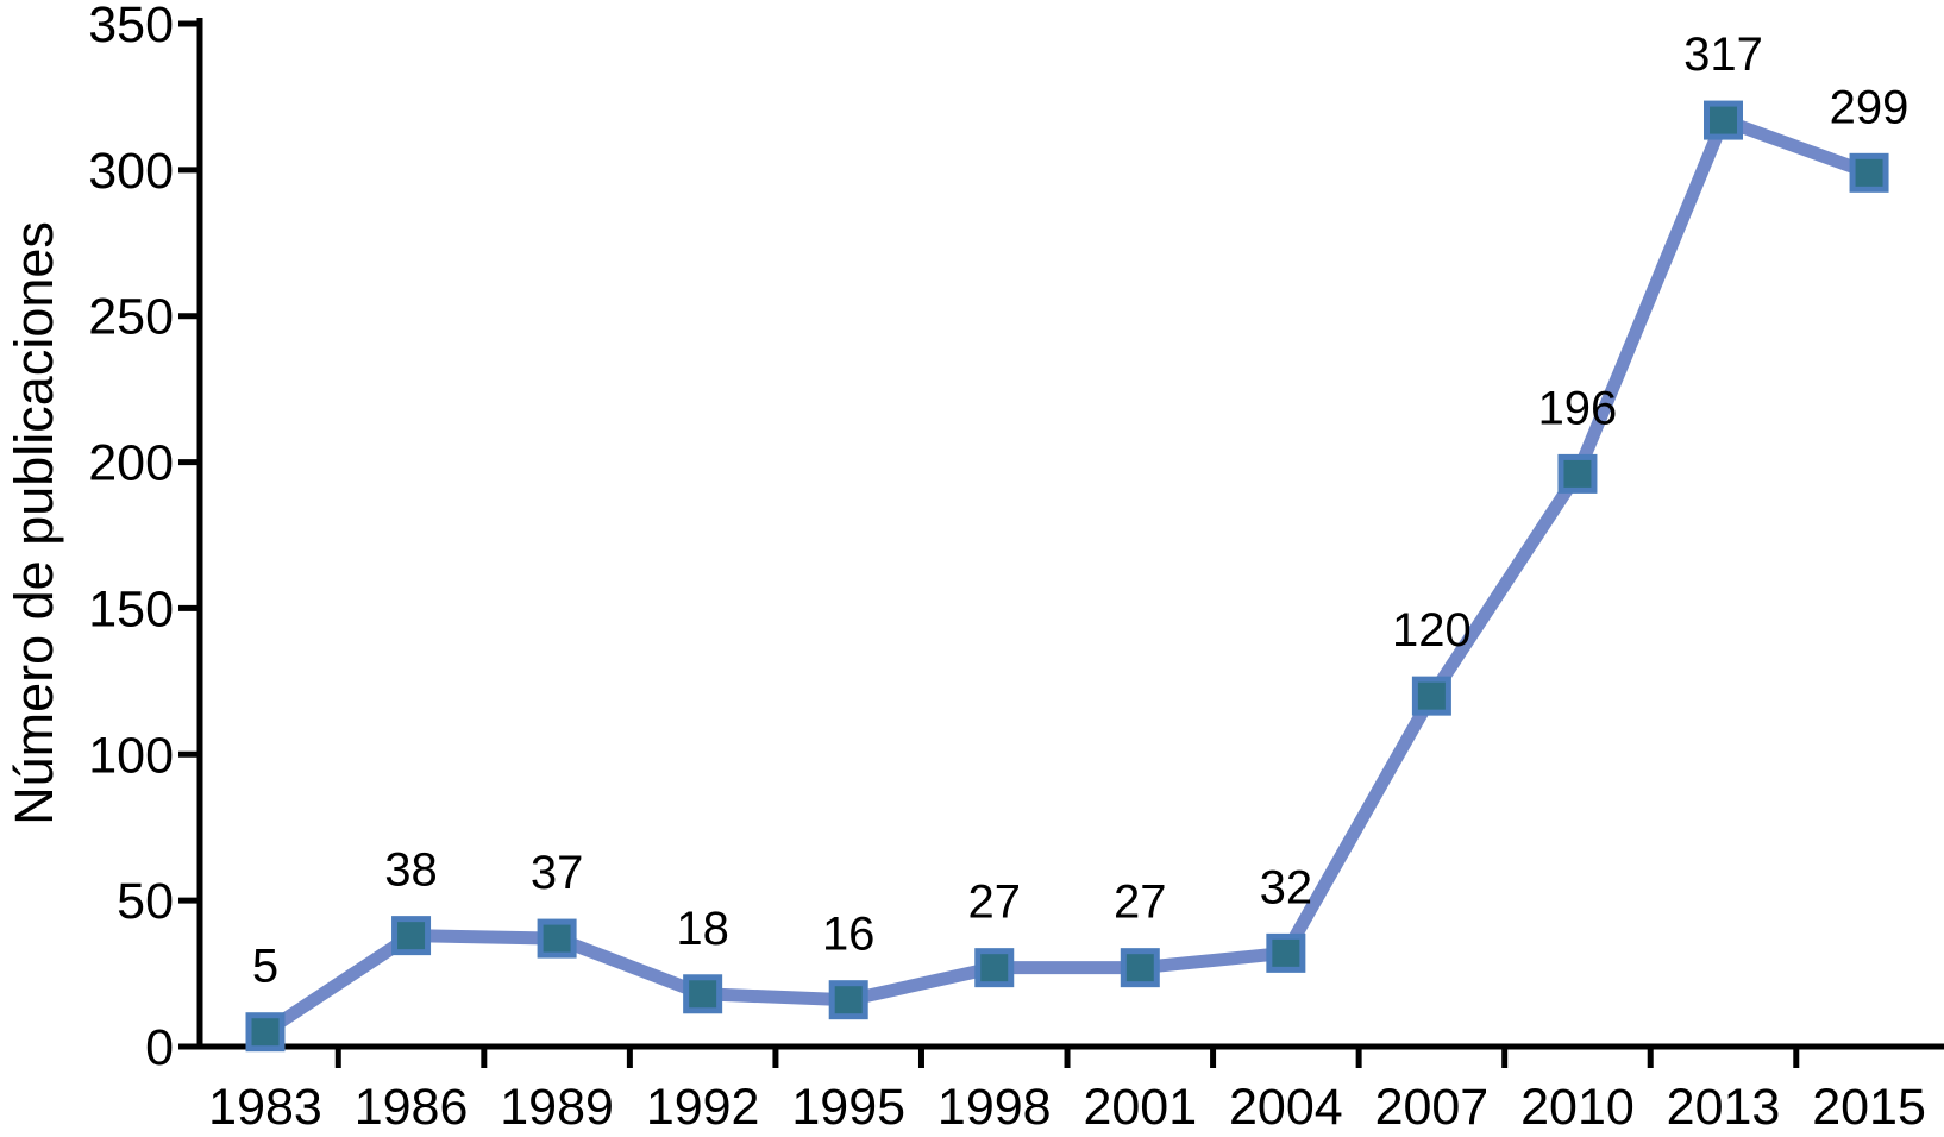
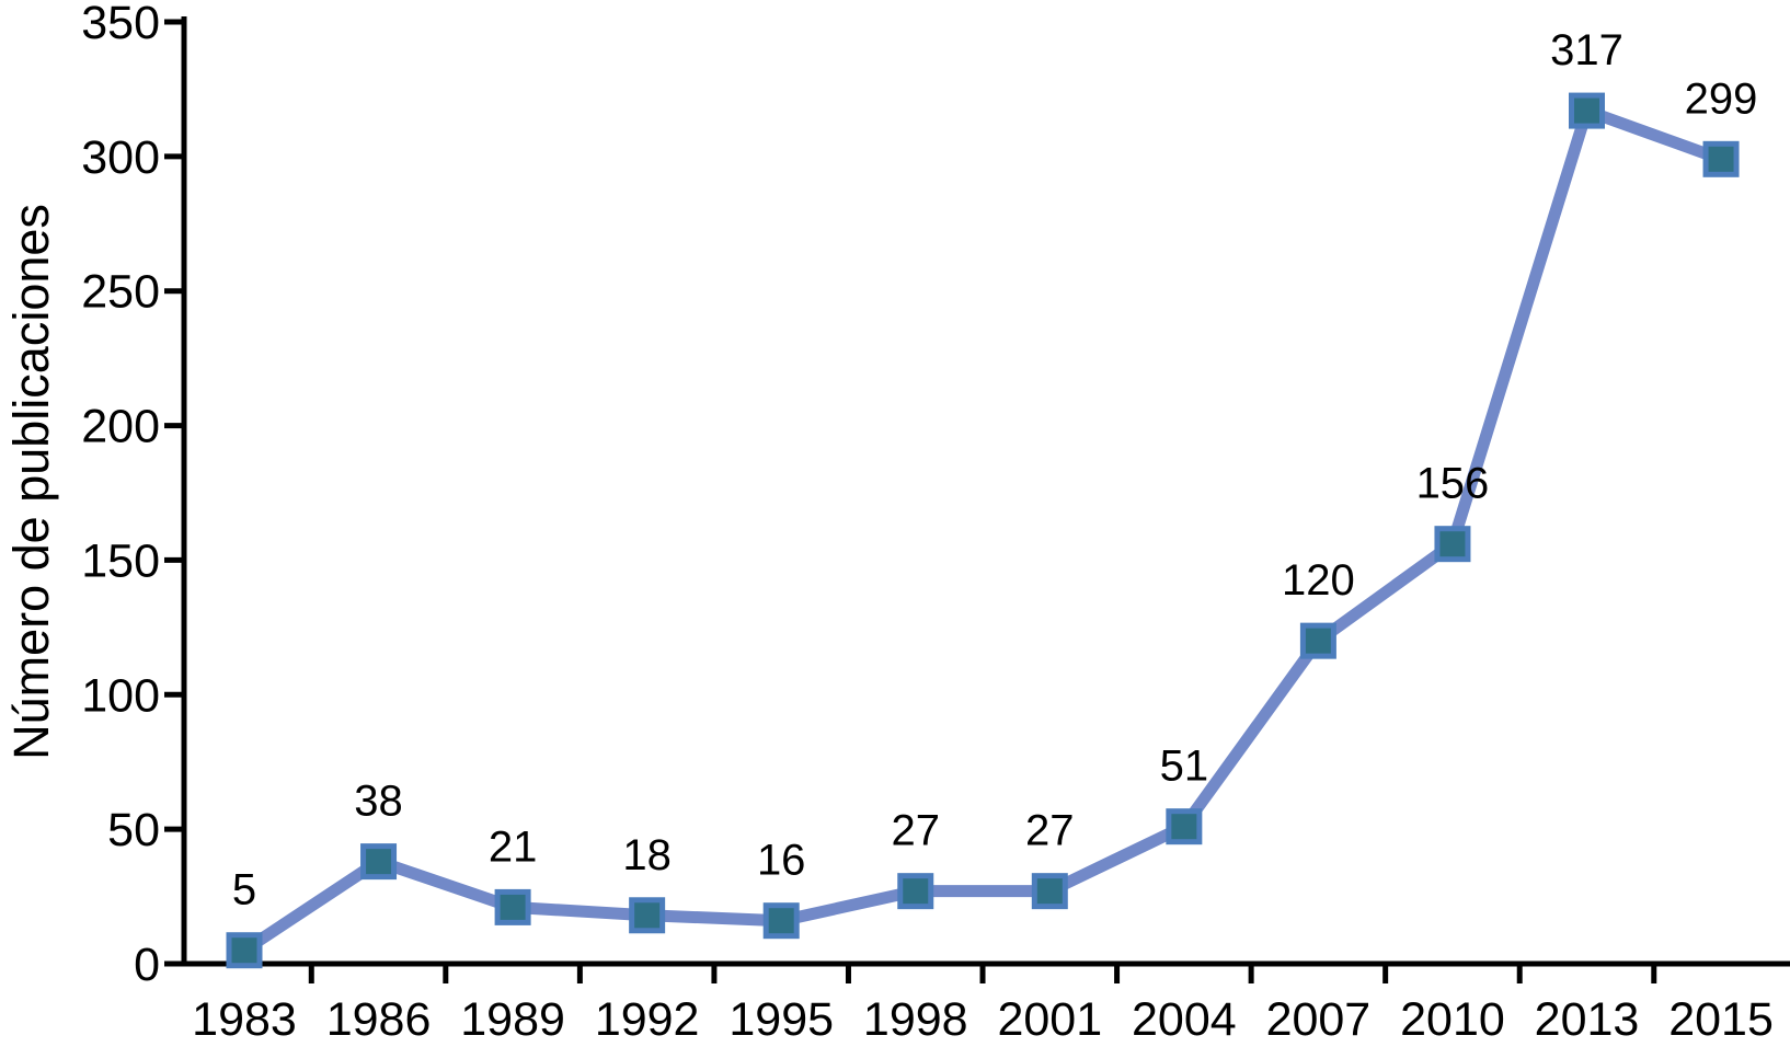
1989: 37 -> 21
2004: 32 -> 51
2010: 196 -> 156
